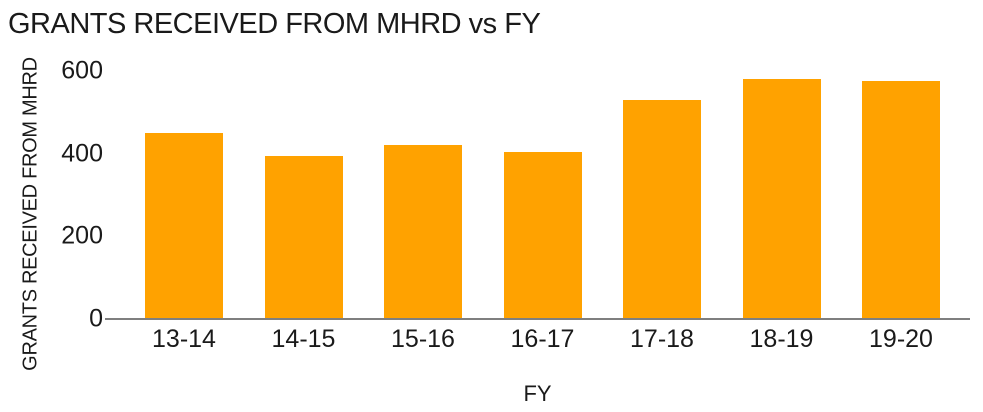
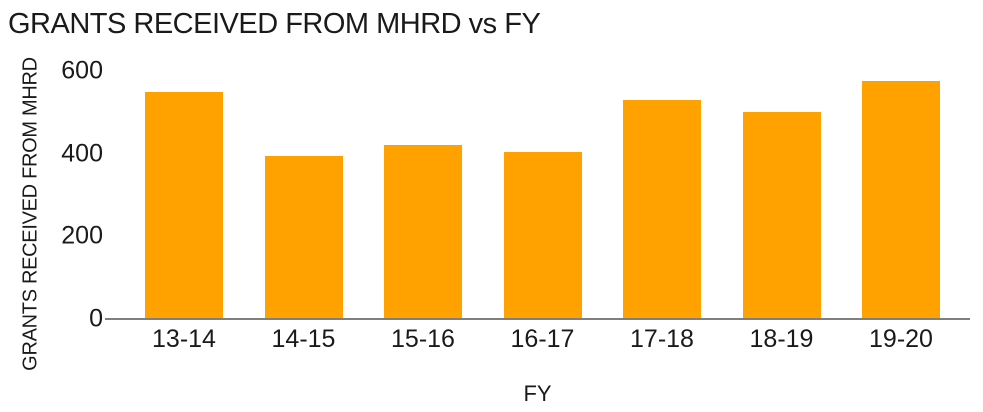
13-14: 450 -> 550
18-19: 580 -> 500
